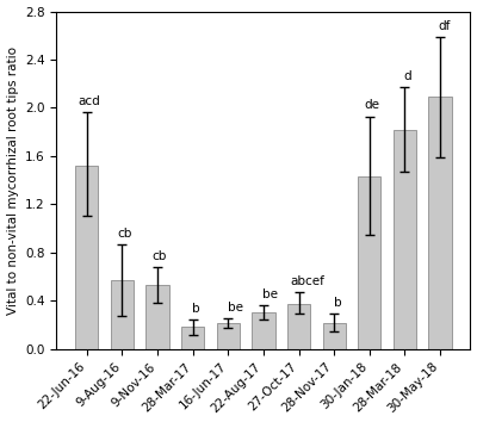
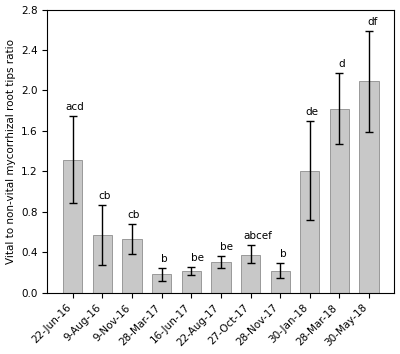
22-Jun-16: 1.52 -> 1.31
30-Jan-18: 1.43 -> 1.20
